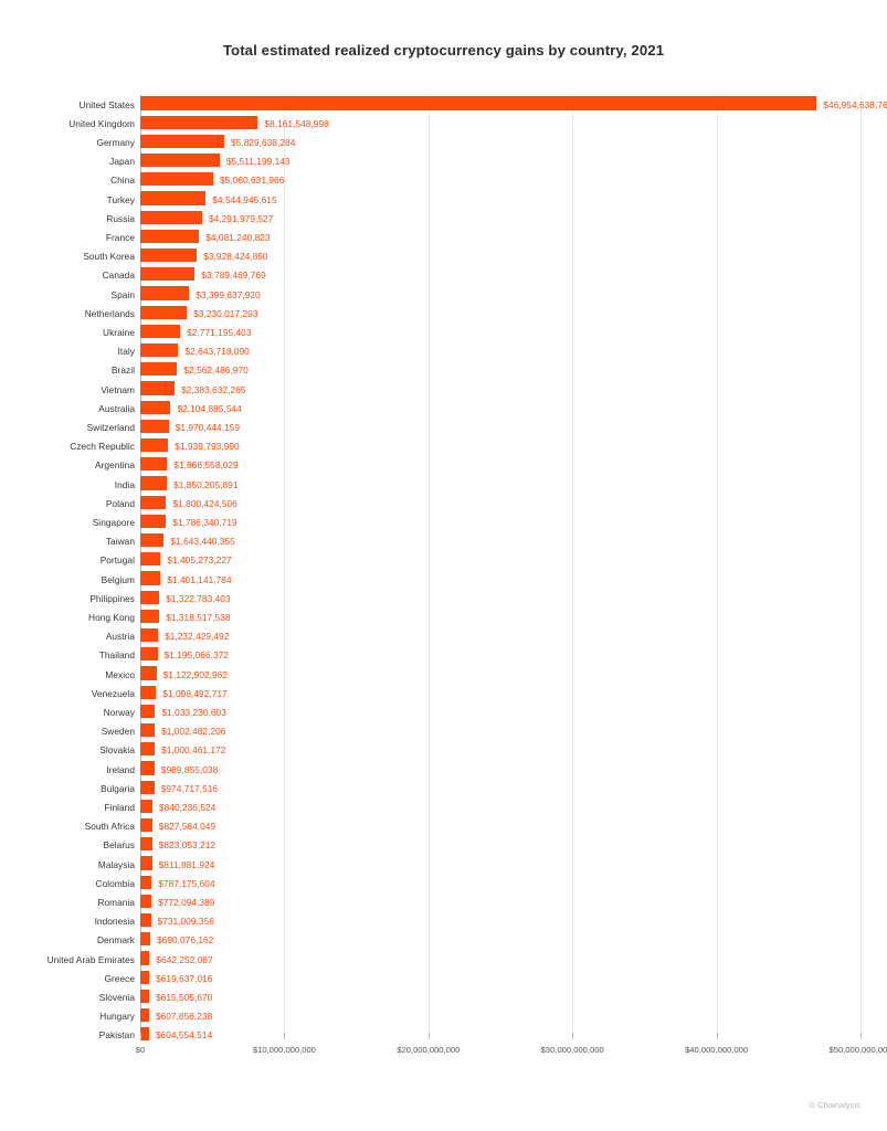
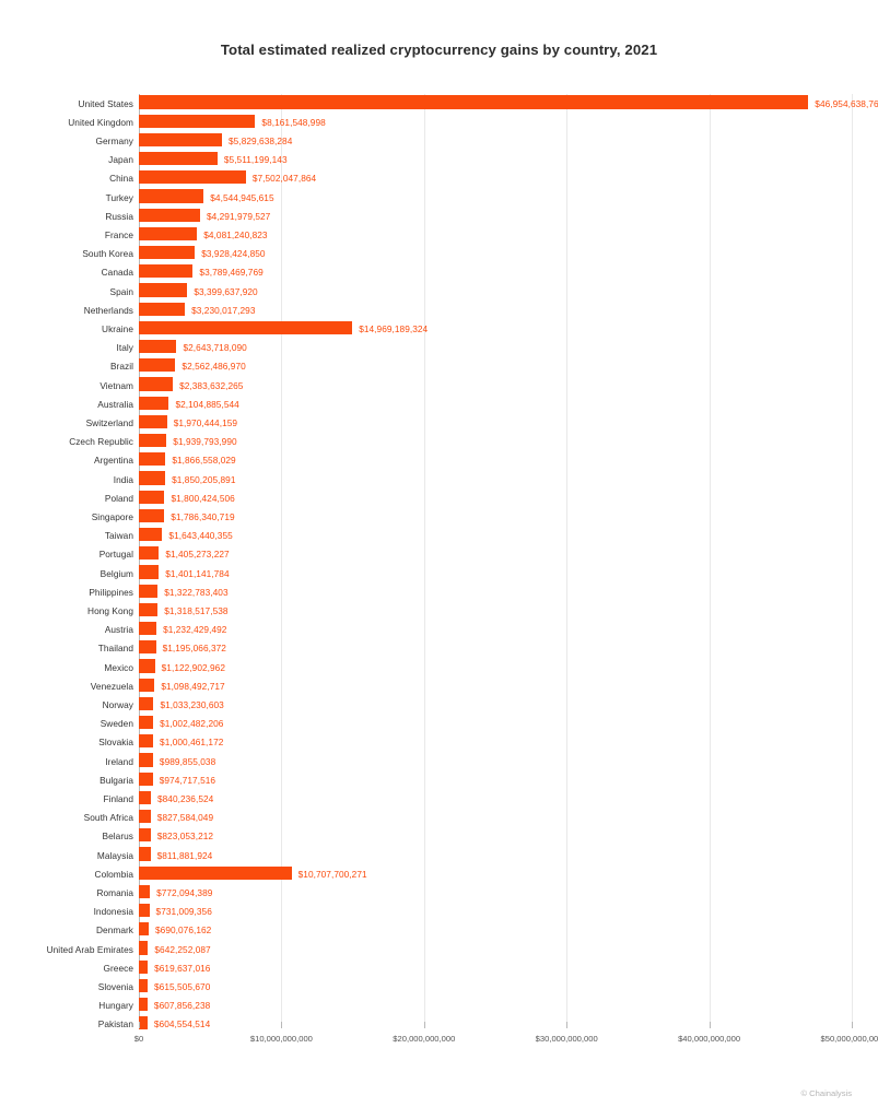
China: $5,060,631,966 -> $7,502,047,864
Ukraine: $2,771,195,403 -> $14,969,189,324
Colombia: $787,175,604 -> $10,707,700,271
